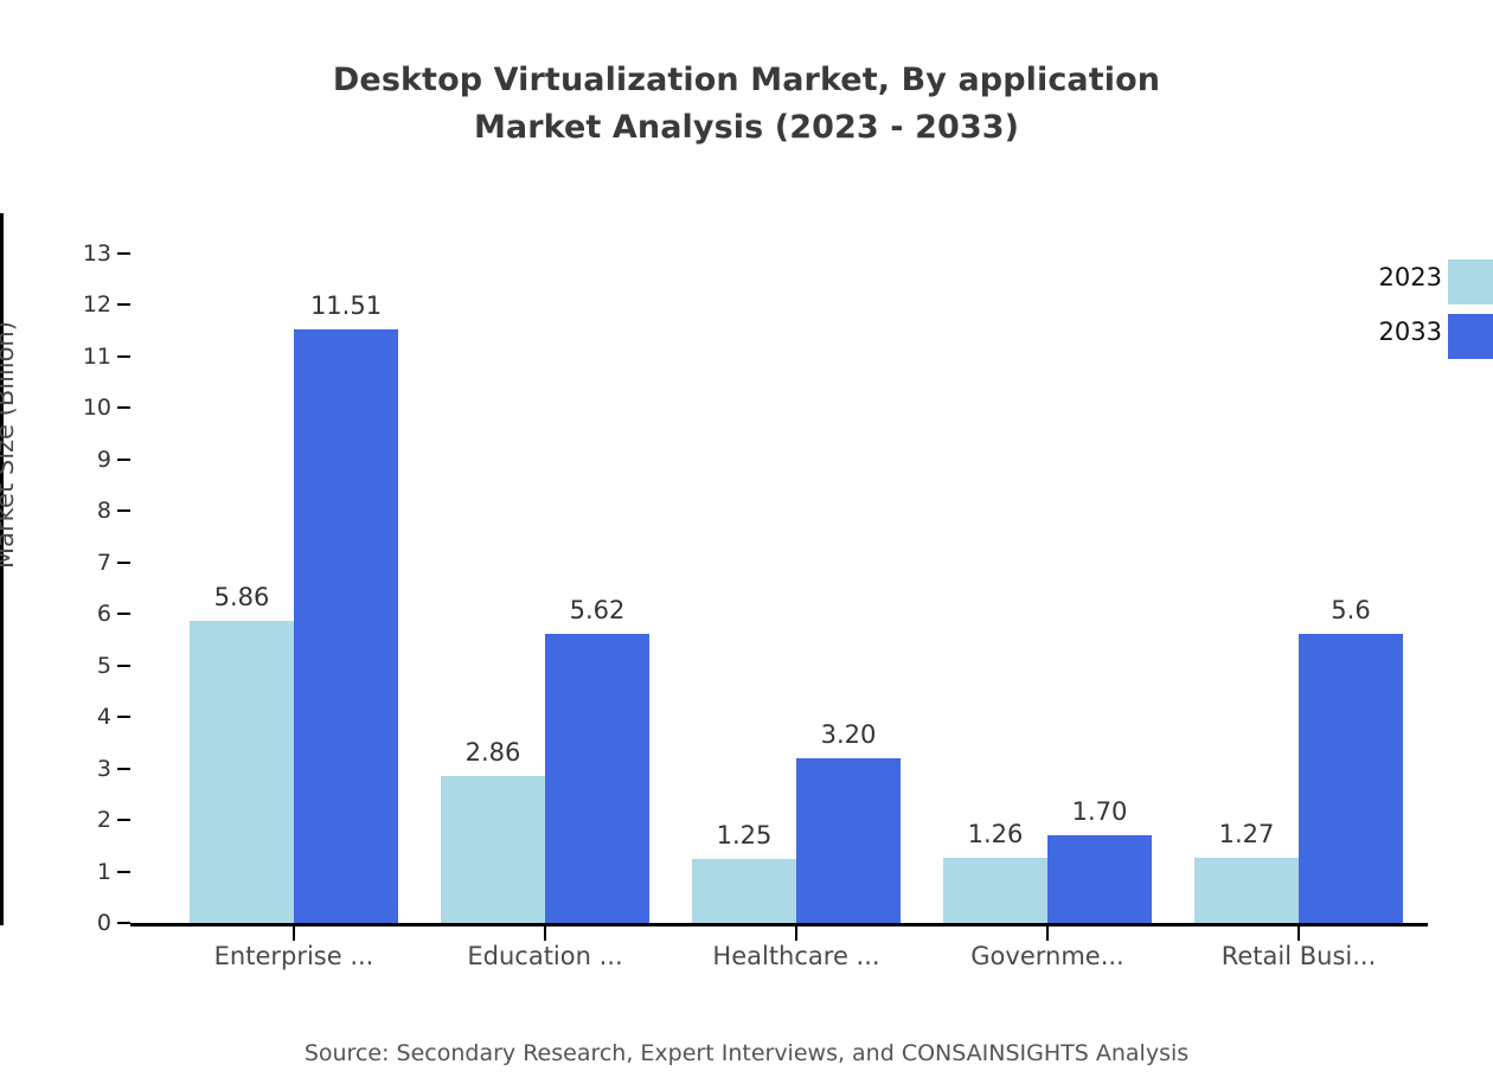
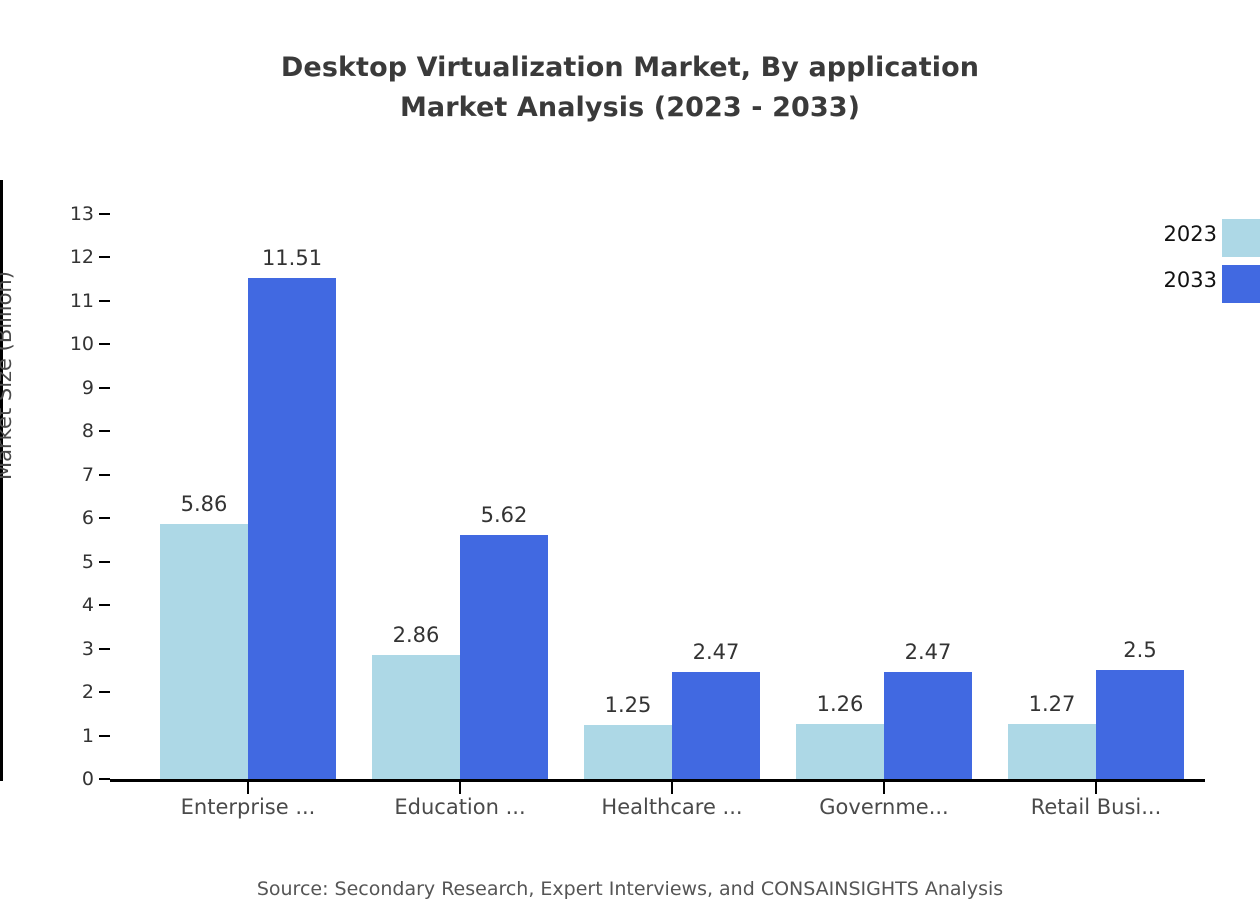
2033/Healthcare ...: 3.20 -> 2.47
2033/Governme...: 1.70 -> 2.47
2033/Retail Busi...: 5.6 -> 2.5
